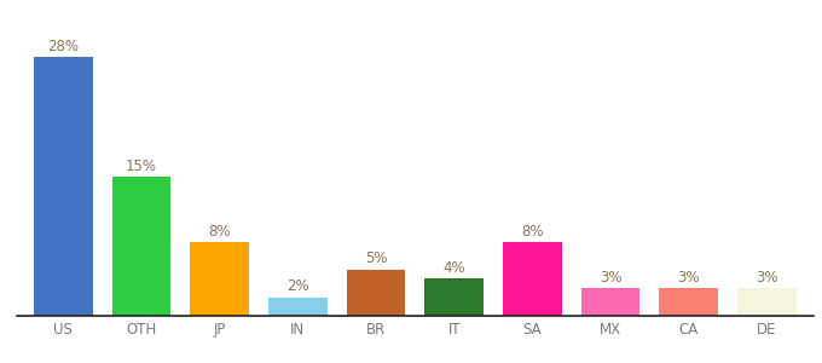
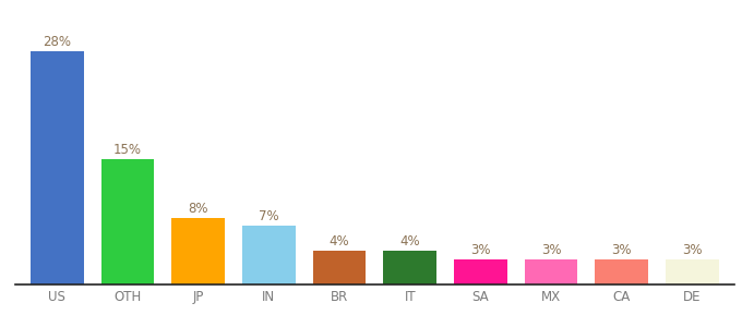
IN: 2% -> 7%
BR: 5% -> 4%
SA: 8% -> 3%
